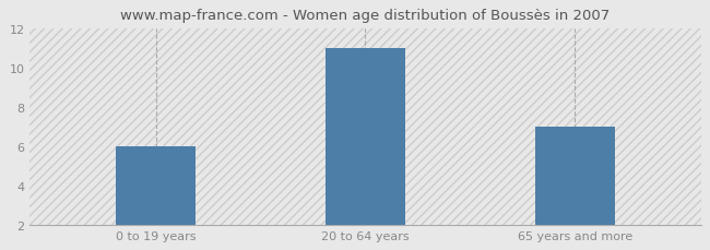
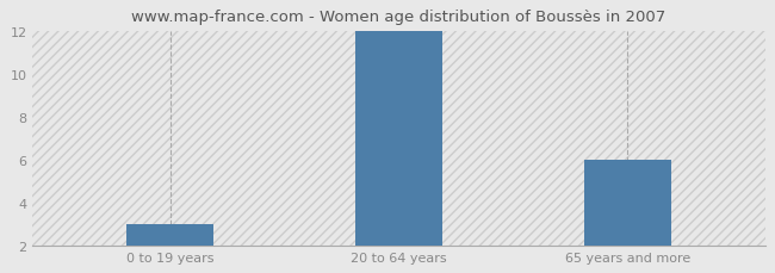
0 to 19 years: 6 -> 3
20 to 64 years: 11 -> 12
65 years and more: 7 -> 6
